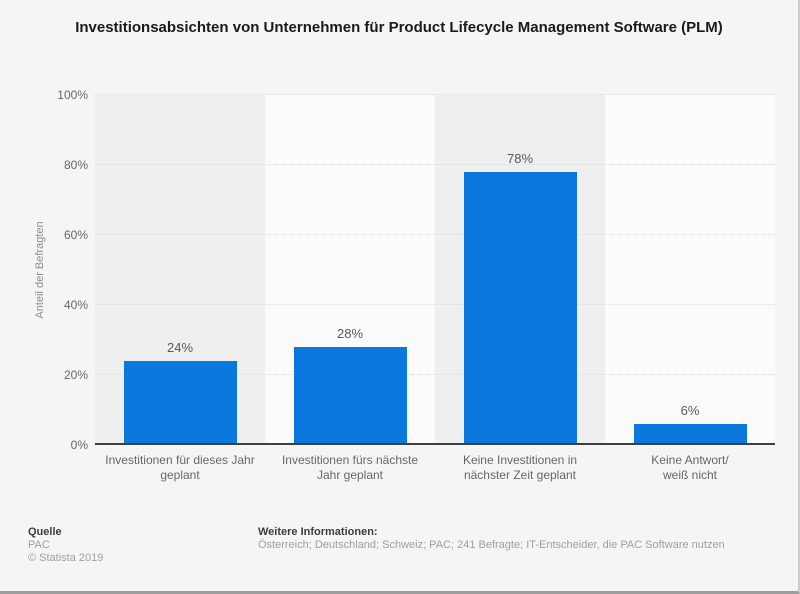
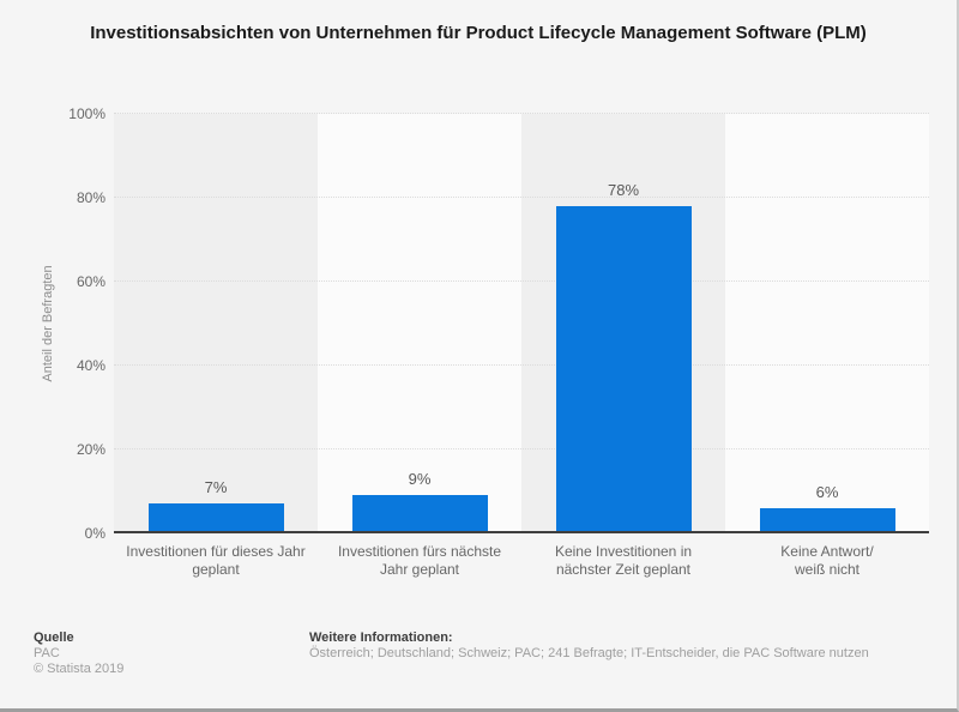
Investitionen für dieses Jahr geplant: 24% -> 7%
Investitionen fürs nächste Jahr geplant: 28% -> 9%
